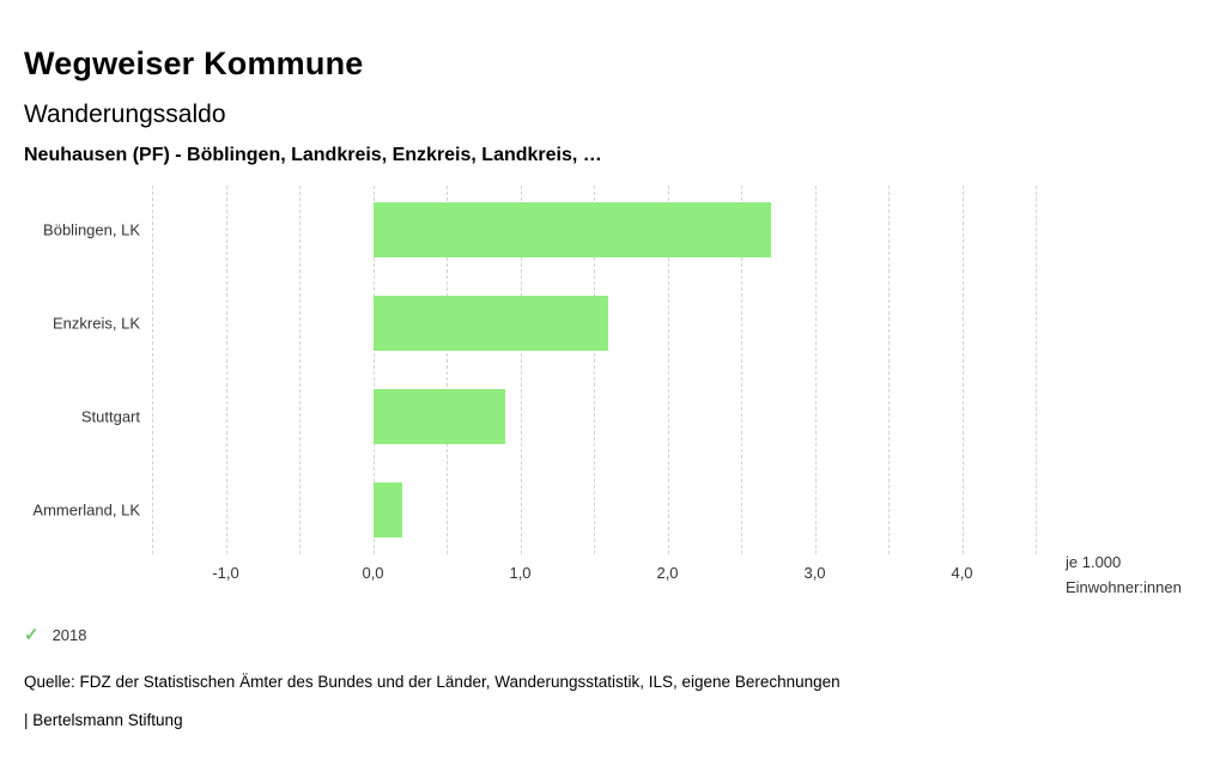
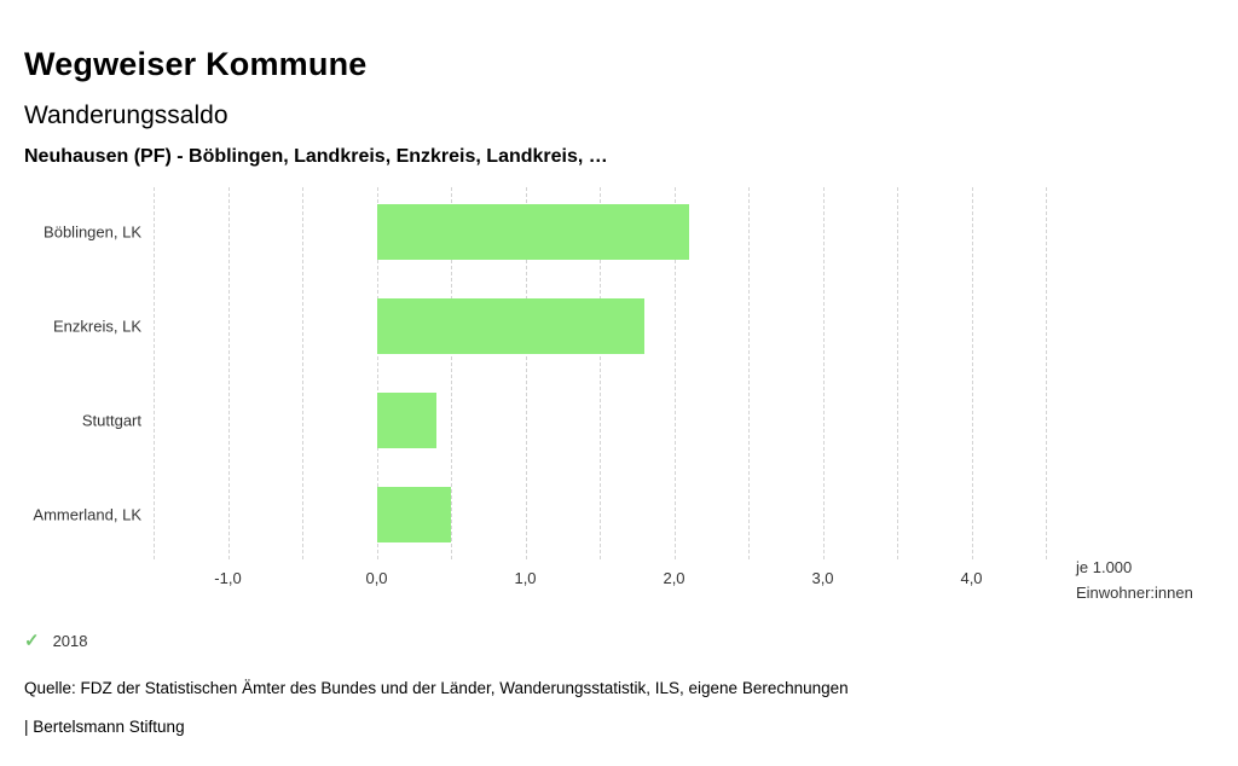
Böblingen, LK: 2,7 -> 2,1
Enzkreis, LK: 1,6 -> 1,8
Stuttgart: 0,9 -> 0,4
Ammerland, LK: 0,2 -> 0,5
